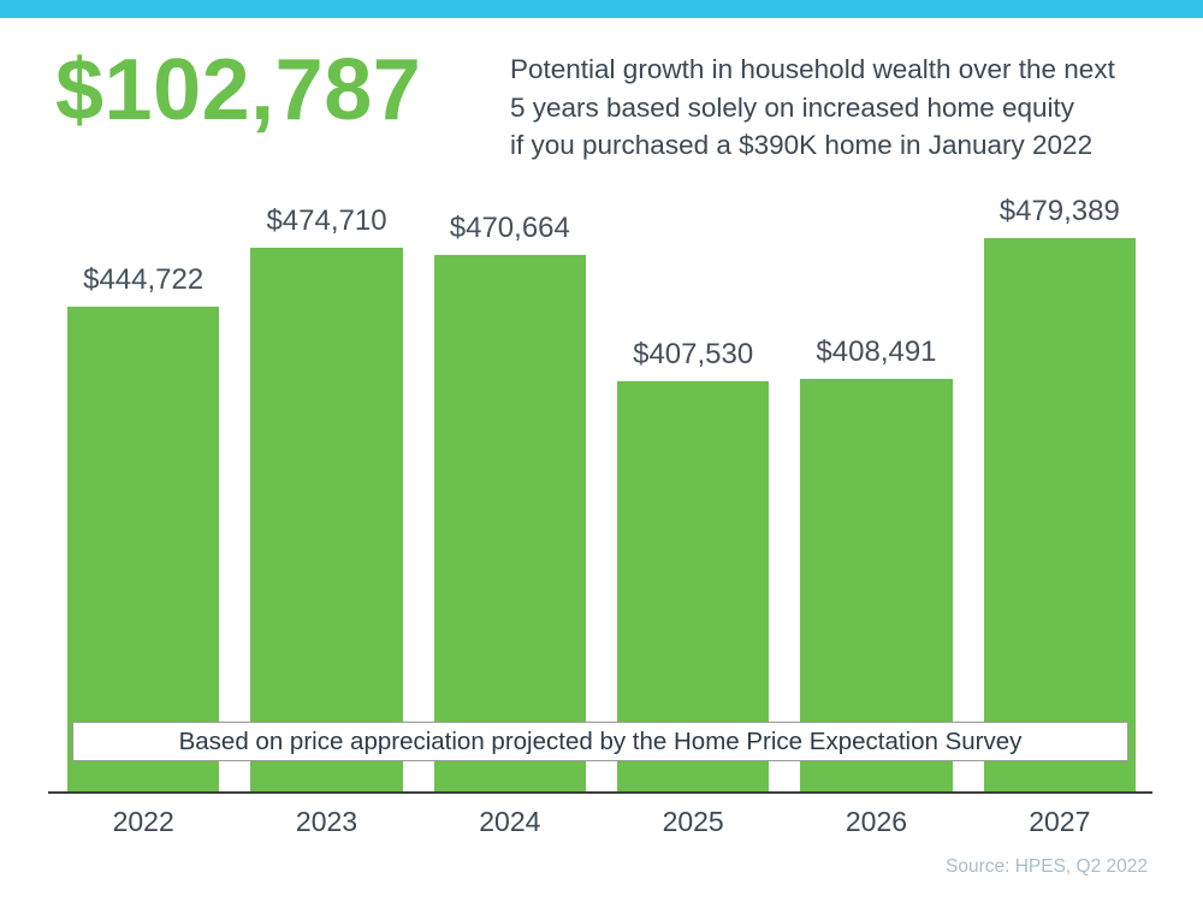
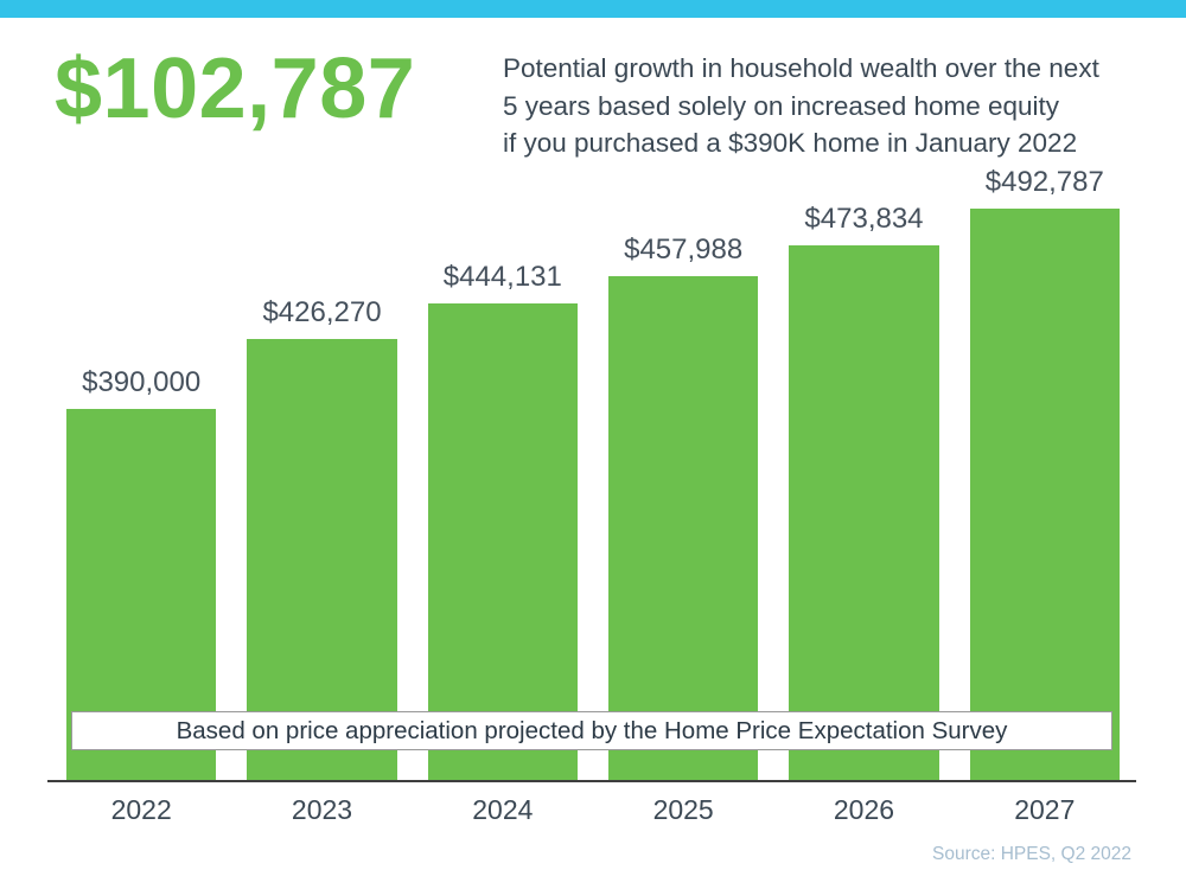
2022: $444,722 -> $390,000
2023: $474,710 -> $426,270
2024: $470,664 -> $444,131
2025: $407,530 -> $457,988
2026: $408,491 -> $473,834
2027: $479,389 -> $492,787
